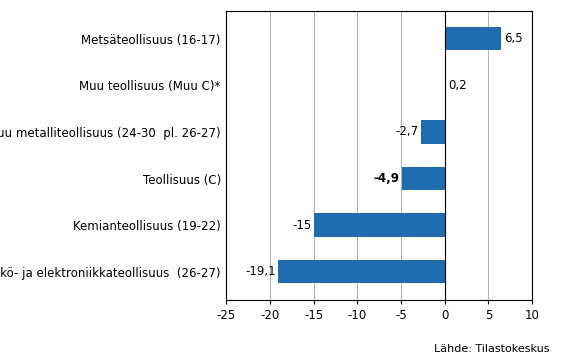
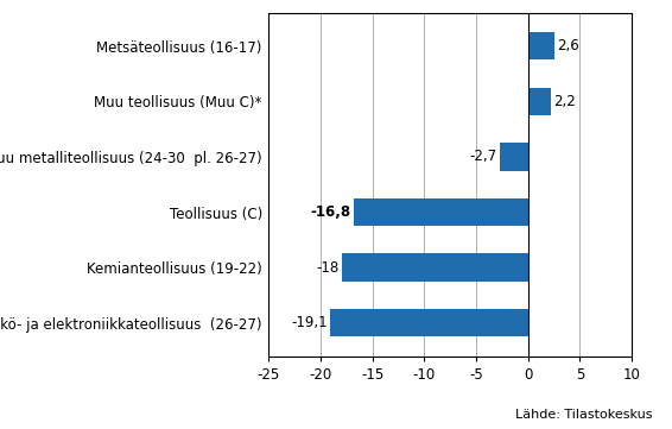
Metsäteollisuus (16-17): 6,5 -> 2,6
Muu teollisuus (Muu C)*: 0,2 -> 2,2
Teollisuus (C): -4,9 -> -16,8
Kemianteollisuus (19-22): -15 -> -18
